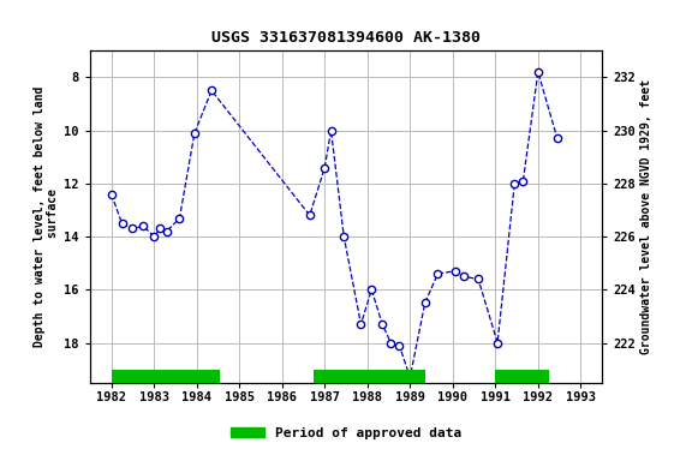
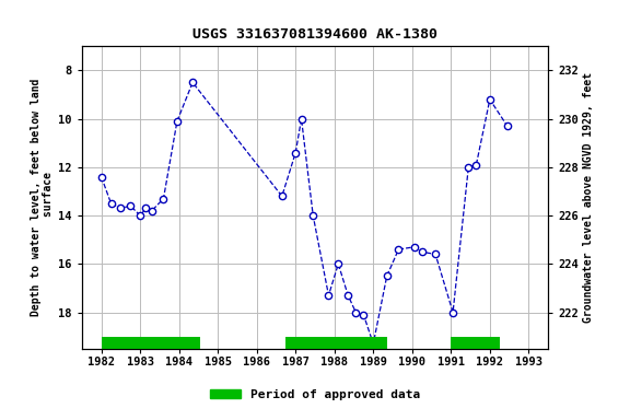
1992: 7.8 -> 9.2
